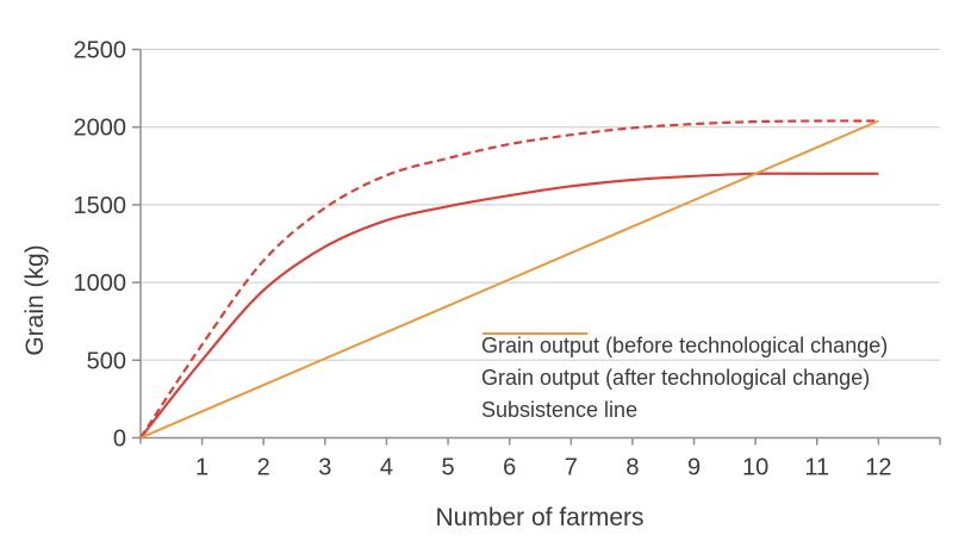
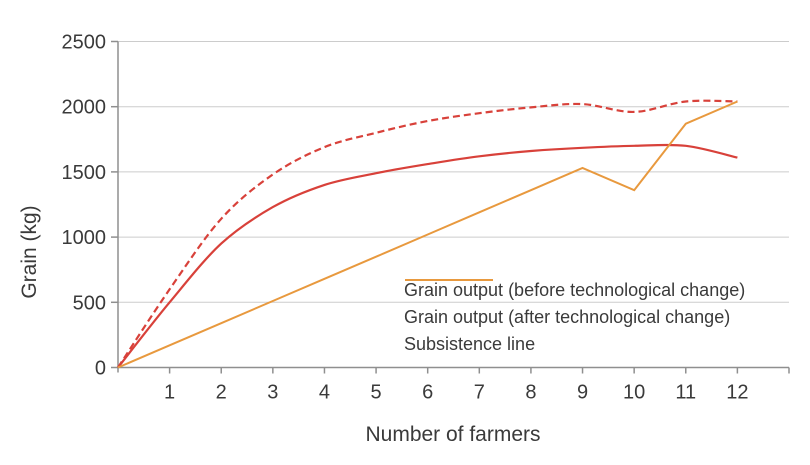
Grain output (after technological change)/10: 2040 -> 1960
Subsistence line/10: 1700 -> 1360
Grain output (before technological change)/12: 1700 -> 1610
